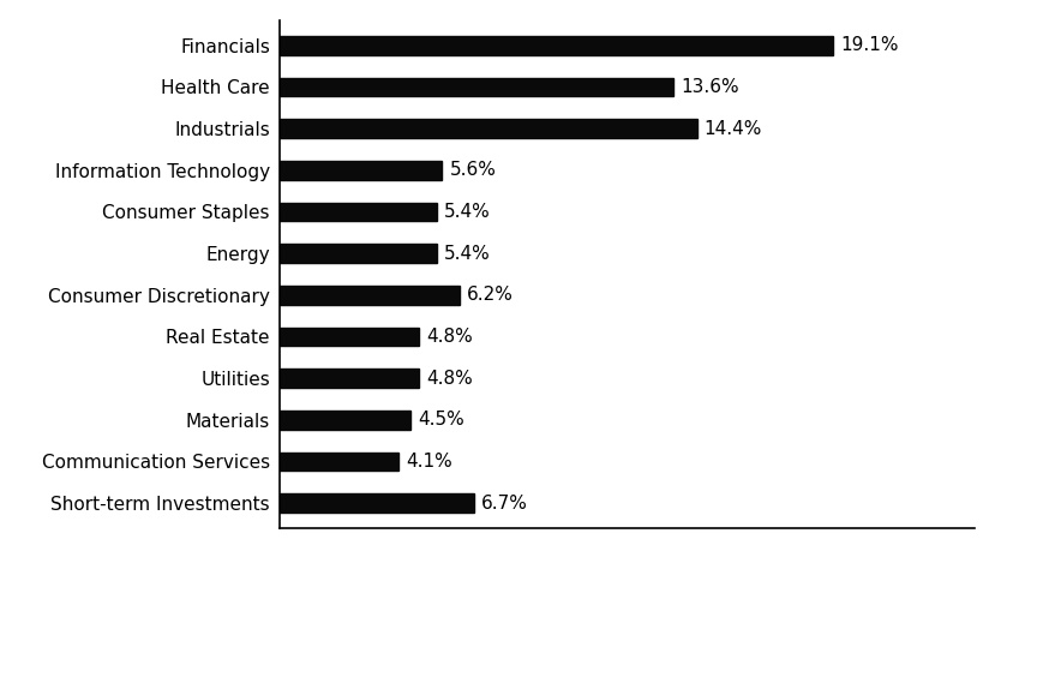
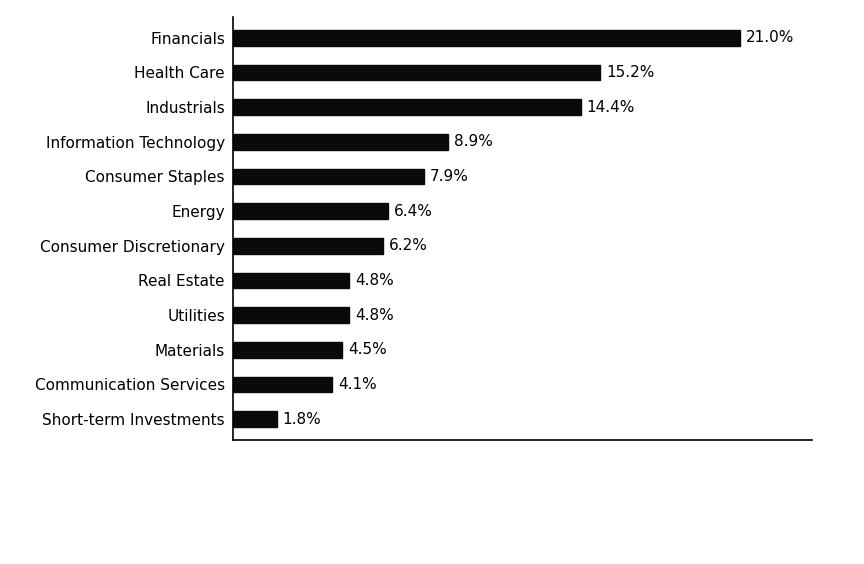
Financials: 19.1% -> 21.0%
Health Care: 13.6% -> 15.2%
Information Technology: 5.6% -> 8.9%
Consumer Staples: 5.4% -> 7.9%
Energy: 5.4% -> 6.4%
Short-term Investments: 6.7% -> 1.8%
